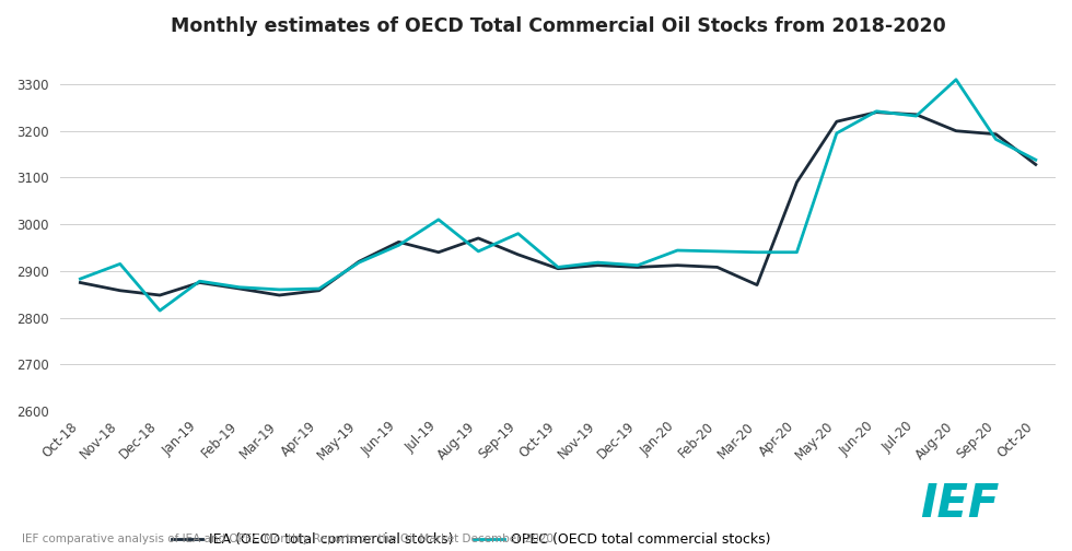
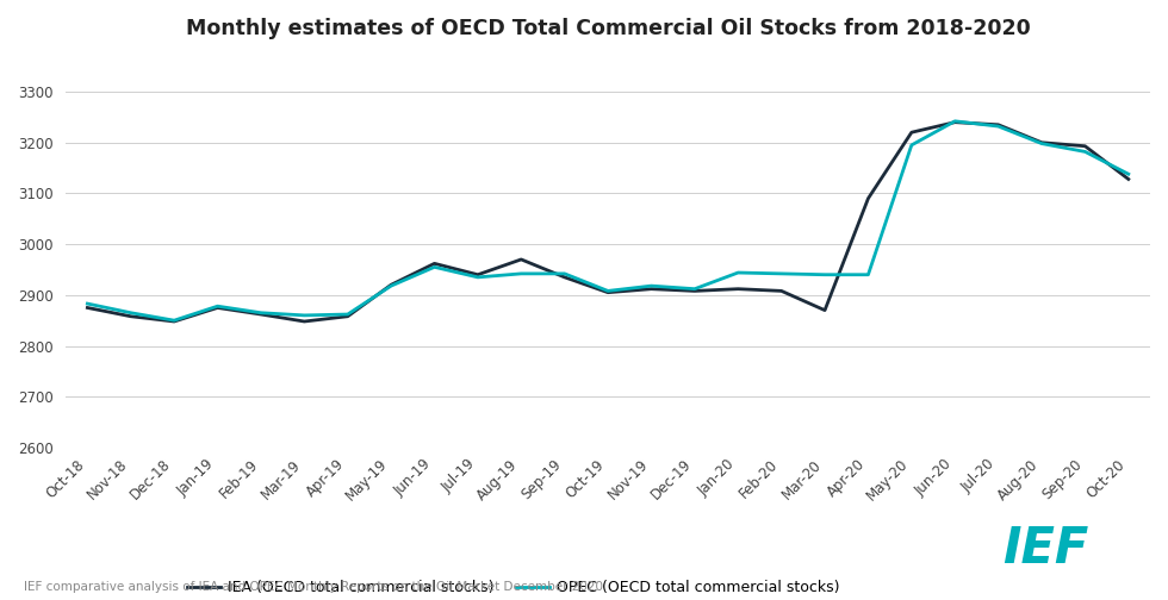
OPEC (OECD total commercial stocks)/Nov-18: 2915 -> 2865
OPEC (OECD total commercial stocks)/Dec-18: 2815 -> 2850
OPEC (OECD total commercial stocks)/Jul-19: 3010 -> 2935
OPEC (OECD total commercial stocks)/Sep-19: 2980 -> 2942
OPEC (OECD total commercial stocks)/Aug-20: 3310 -> 3198
